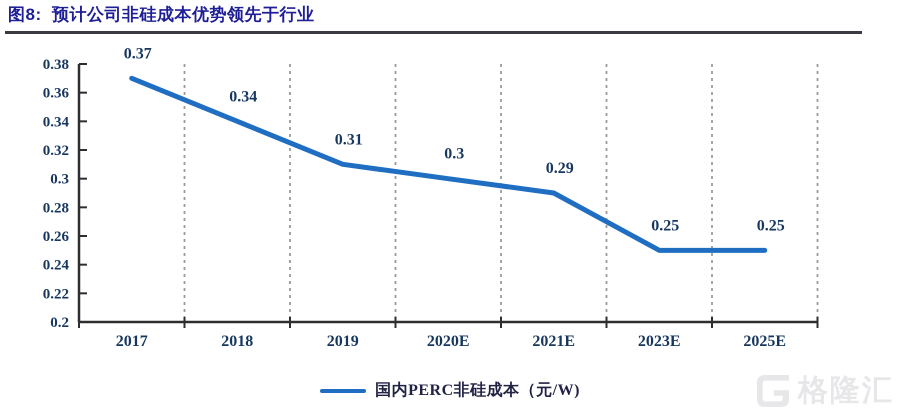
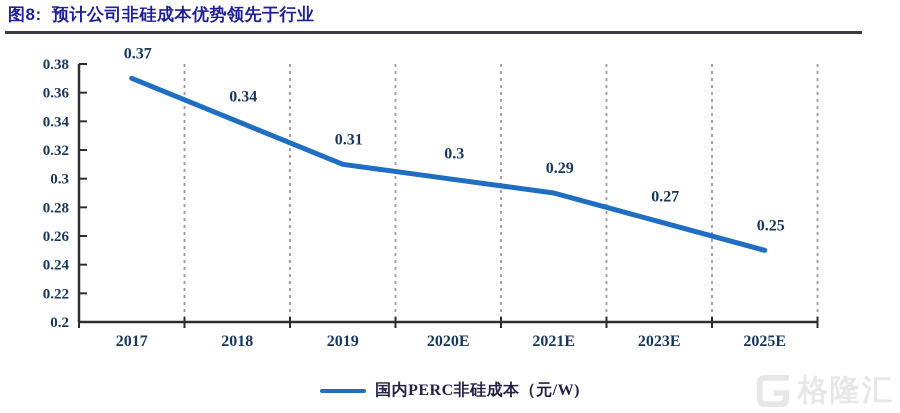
2023E: 0.25 -> 0.27
